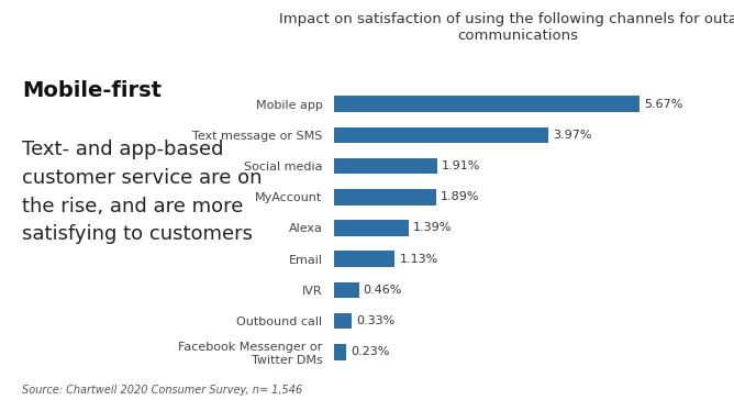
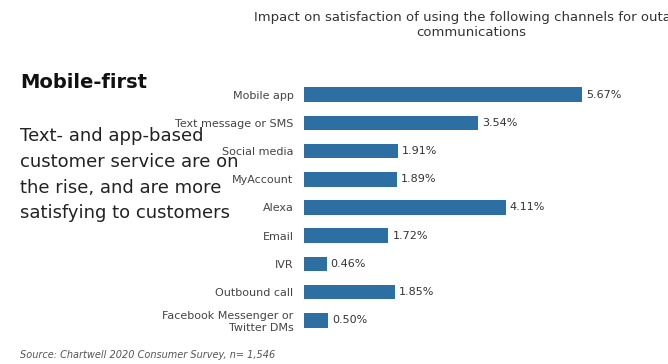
Text message or SMS: 3.97% -> 3.54%
Alexa: 1.39% -> 4.11%
Email: 1.13% -> 1.72%
Outbound call: 0.33% -> 1.85%
Facebook Messenger or Twitter DMs: 0.23% -> 0.50%
